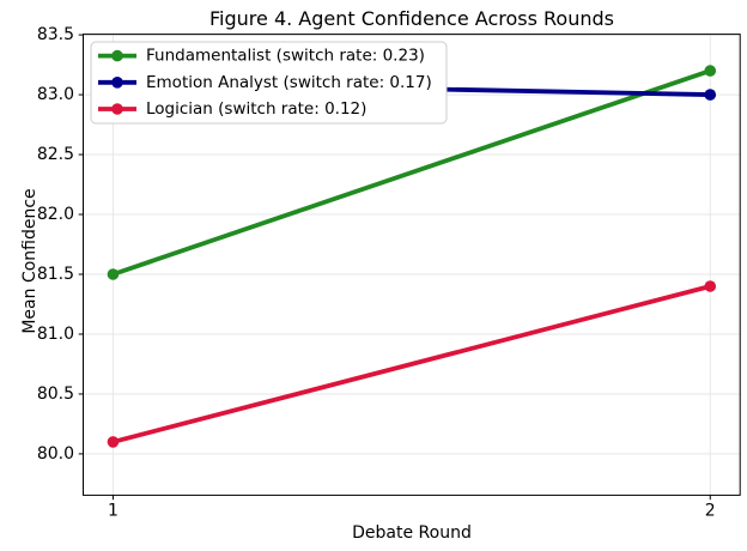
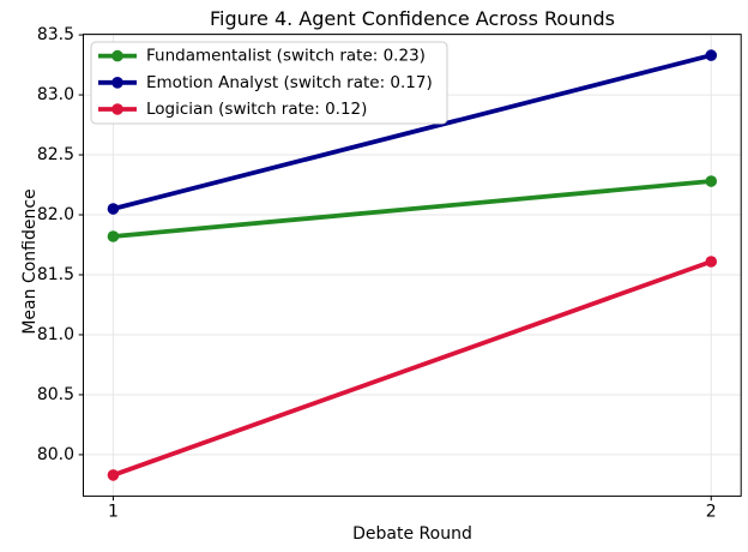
Fundamentalist (switch rate: 0.23)/1: 81.5 -> 81.8
Emotion Analyst (switch rate: 0.17)/1: 83.1 -> 82.0
Logician (switch rate: 0.12)/1: 80.1 -> 79.8
Fundamentalist (switch rate: 0.23)/2: 83.2 -> 82.3
Emotion Analyst (switch rate: 0.17)/2: 83.0 -> 83.3
Logician (switch rate: 0.12)/2: 81.4 -> 81.6
